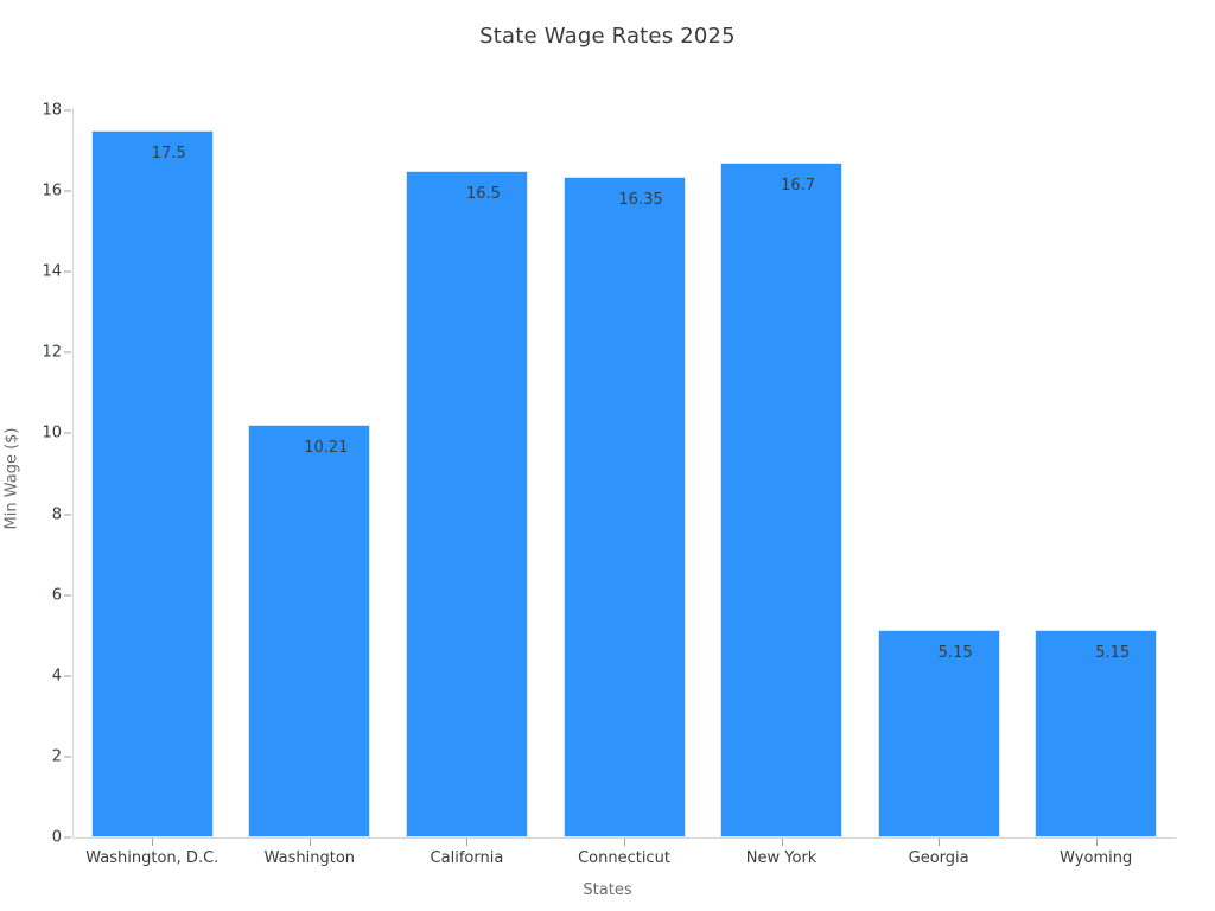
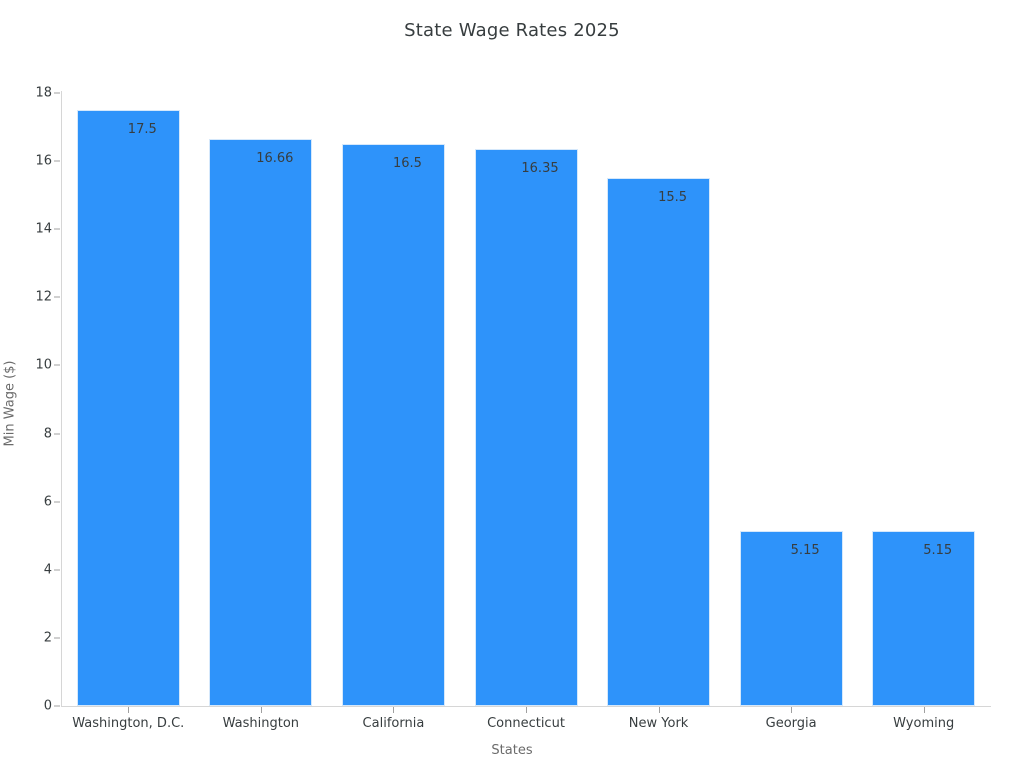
Washington: 10.21 -> 16.66
New York: 16.7 -> 15.5
